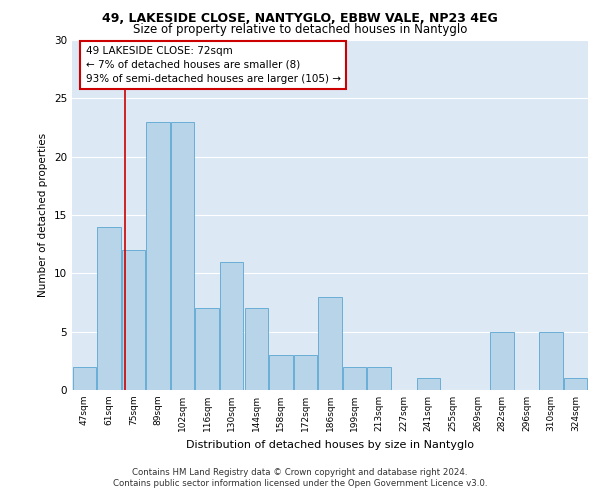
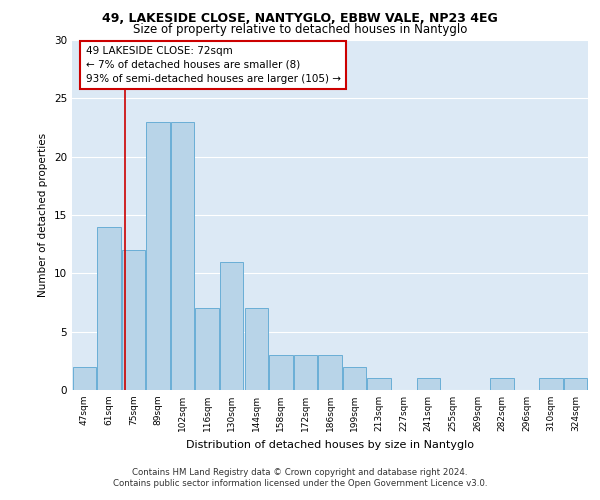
186sqm: 8 -> 3
213sqm: 2 -> 1
282sqm: 5 -> 1
310sqm: 5 -> 1
